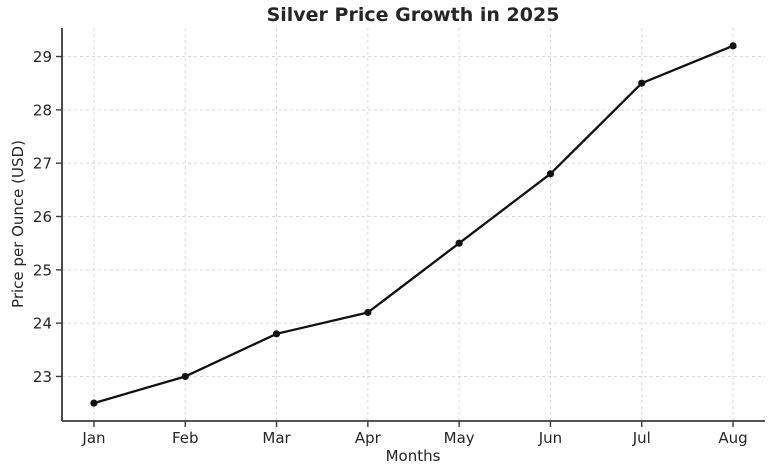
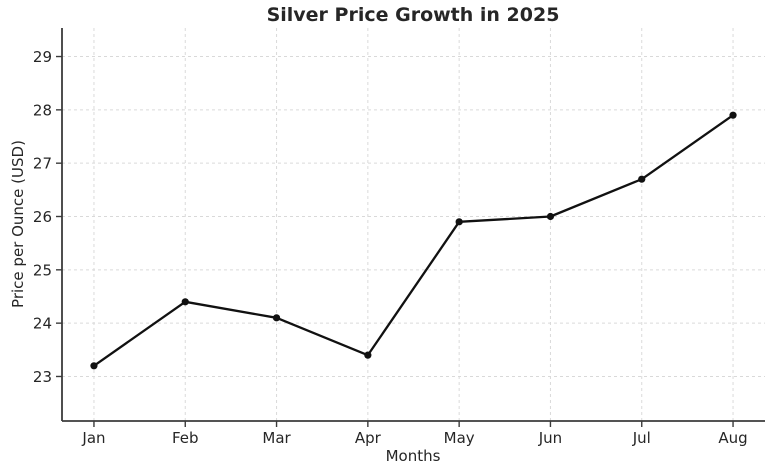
Jan: 22.5 -> 23.2
Feb: 23.0 -> 24.4
Mar: 23.8 -> 24.1
Apr: 24.2 -> 23.4
May: 25.5 -> 25.9
Jun: 26.8 -> 26.0
Jul: 28.5 -> 26.7
Aug: 29.2 -> 27.9
